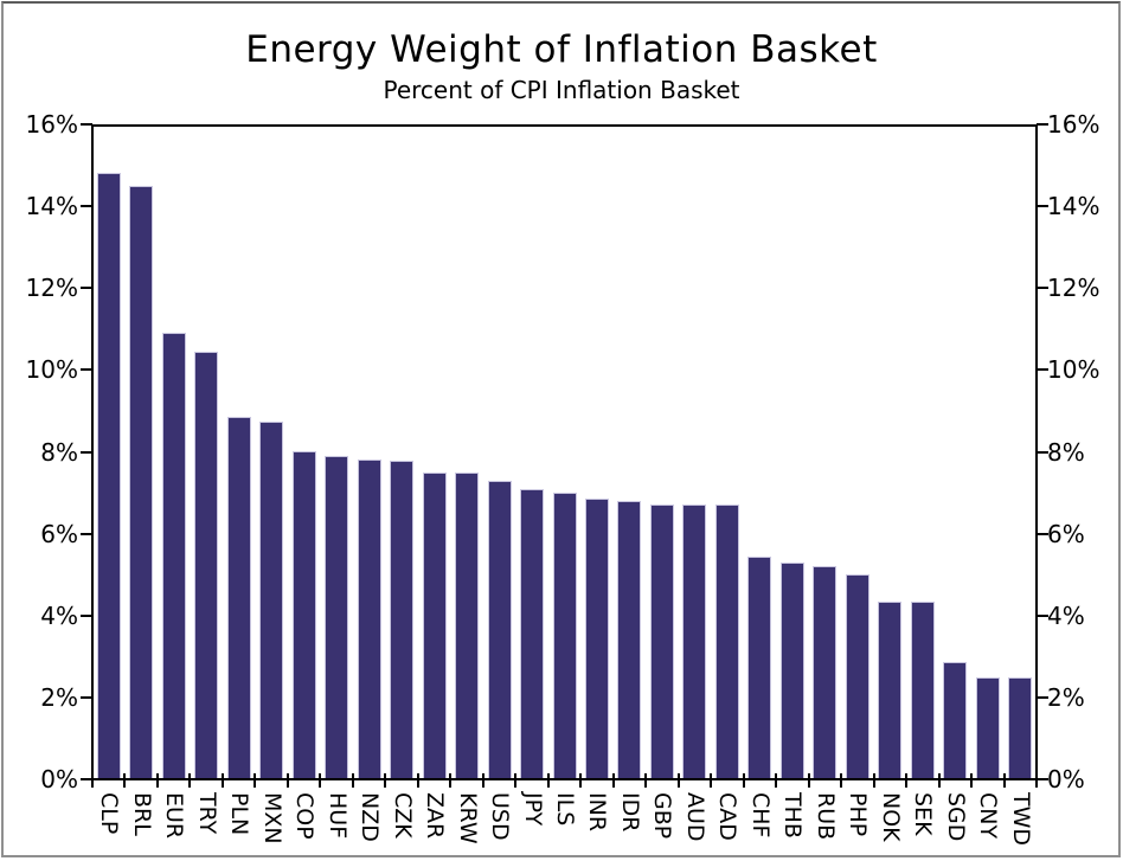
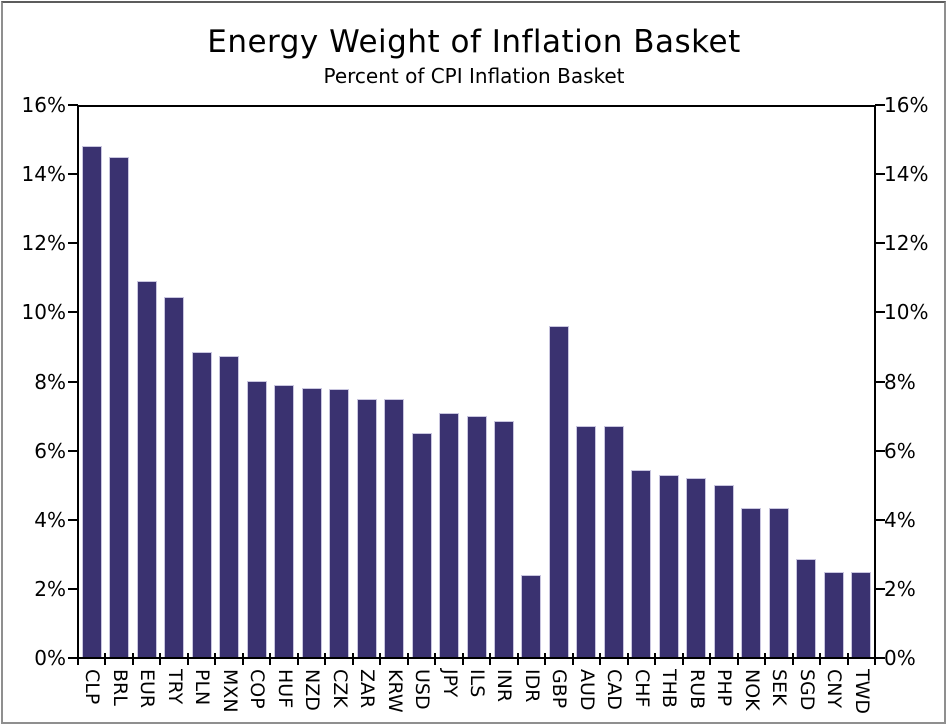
USD: 7.3% -> 6.5%
IDR: 6.8% -> 2.4%
GBP: 6.7% -> 9.6%
